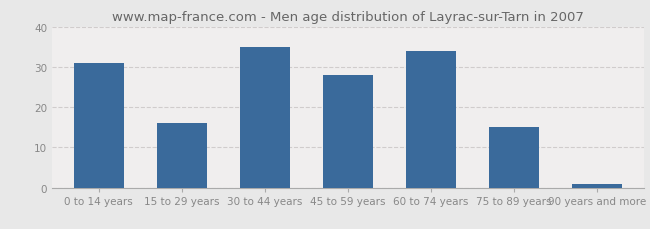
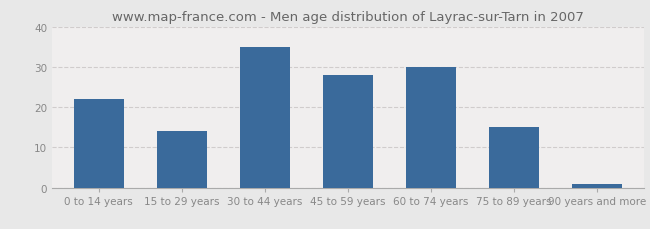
0 to 14 years: 31 -> 22
15 to 29 years: 16 -> 14
60 to 74 years: 34 -> 30
